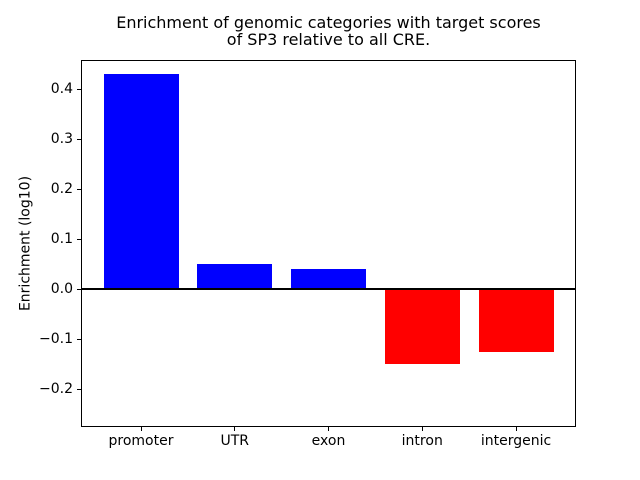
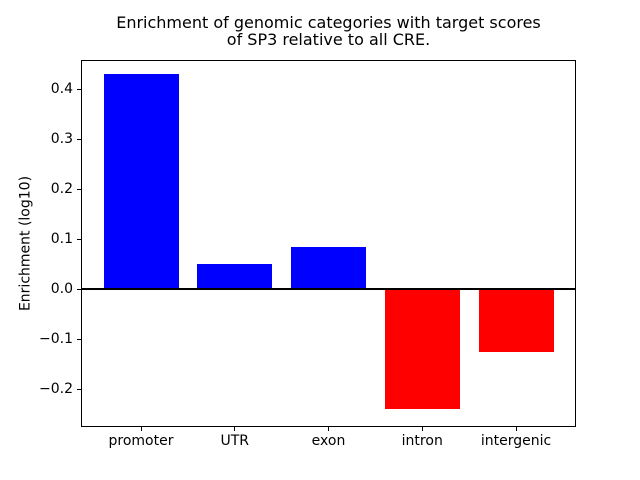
exon: 0.04 -> 0.09
intron: -0.15 -> -0.24
